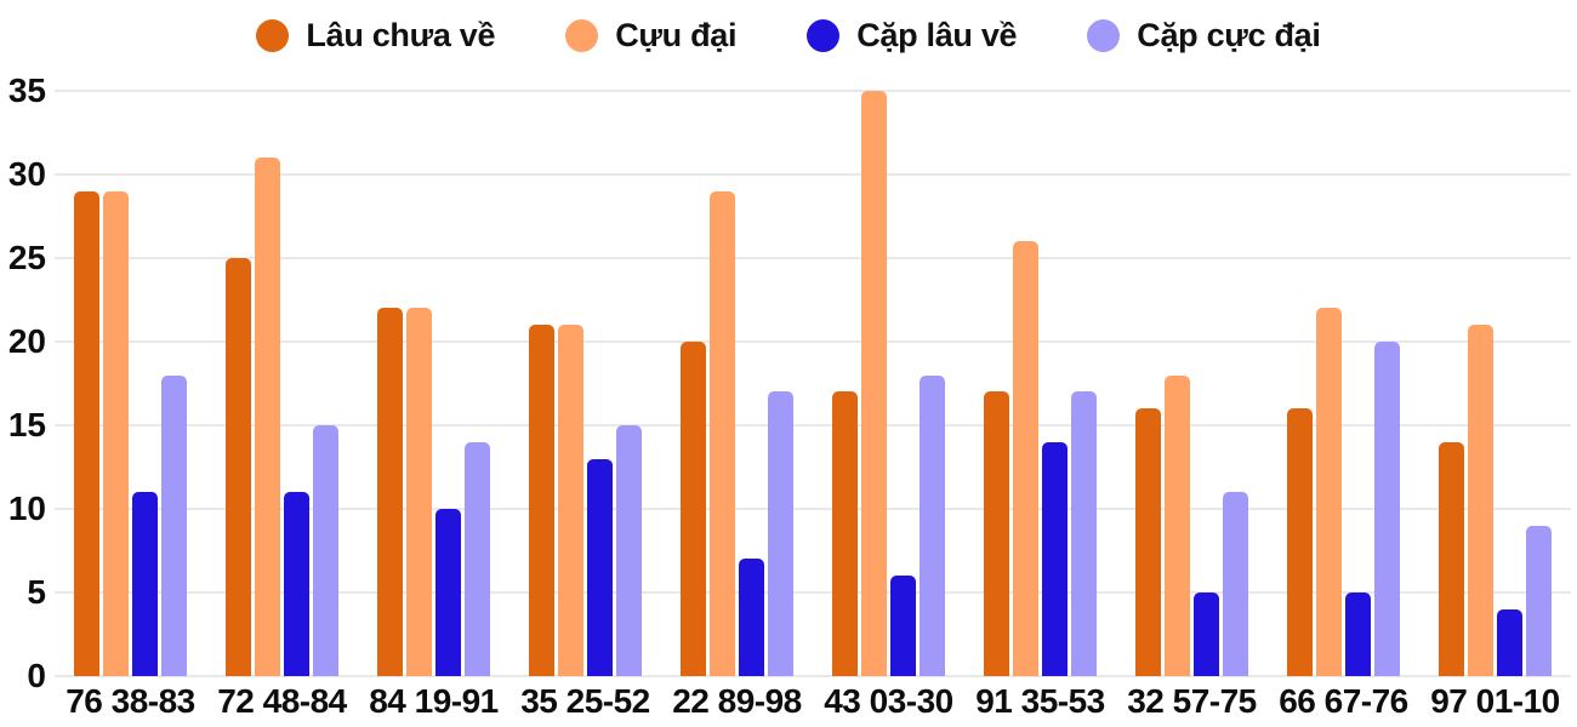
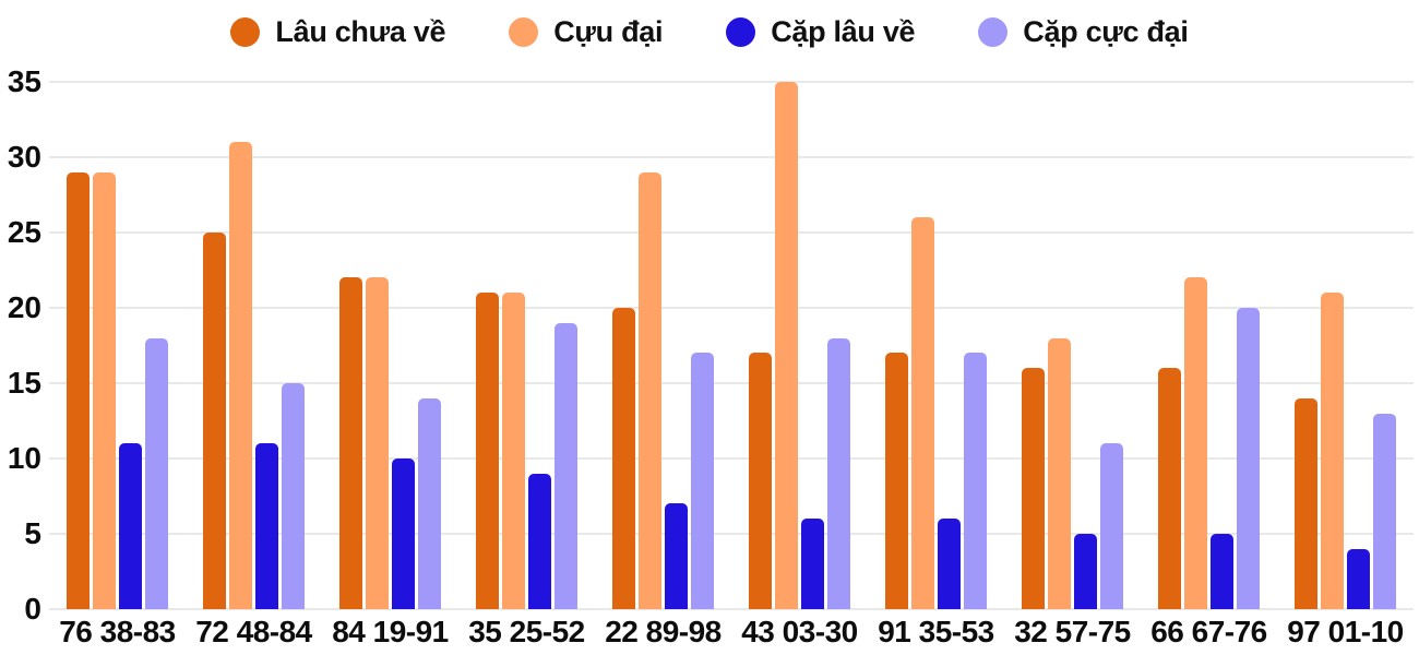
Cặp lâu về/35 25-52: 13 -> 9
Cặp cực đại/35 25-52: 15 -> 19
Cặp lâu về/91 35-53: 14 -> 6
Cặp cực đại/97 01-10: 9 -> 13
